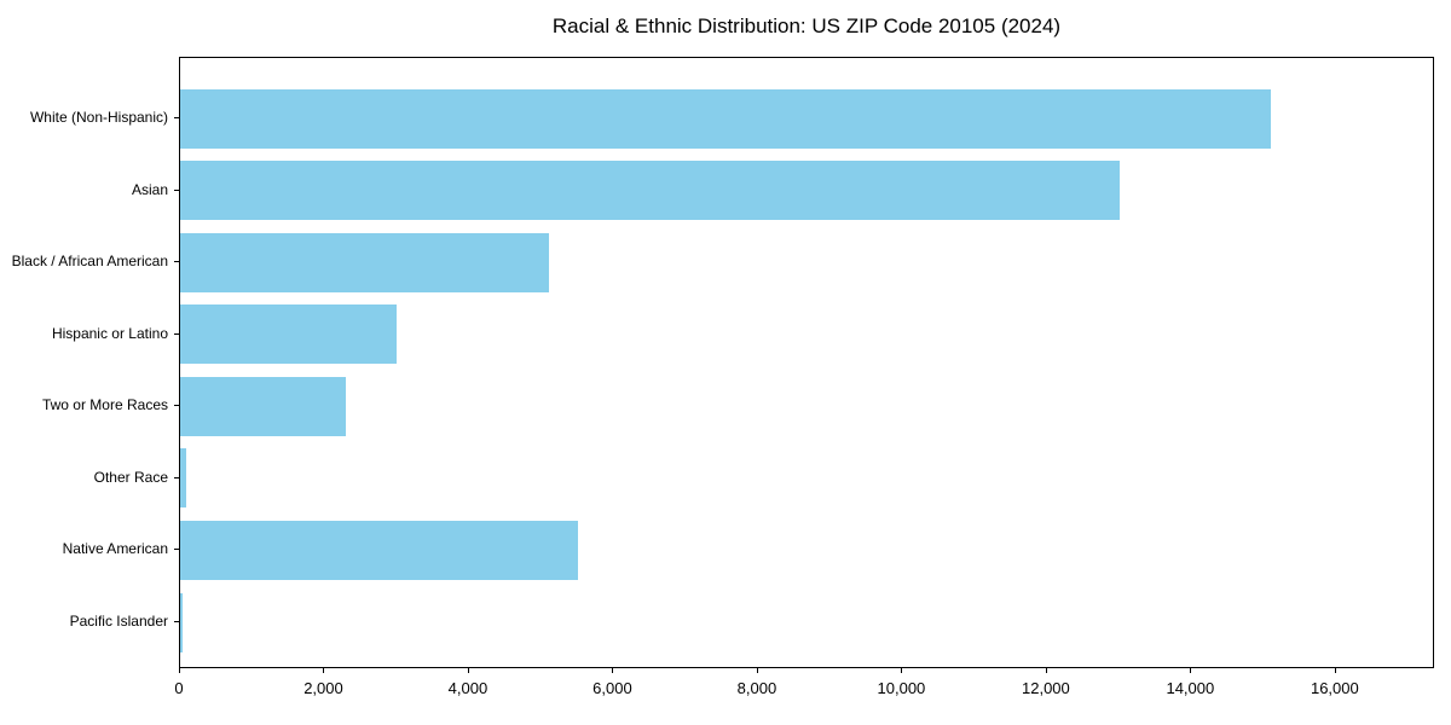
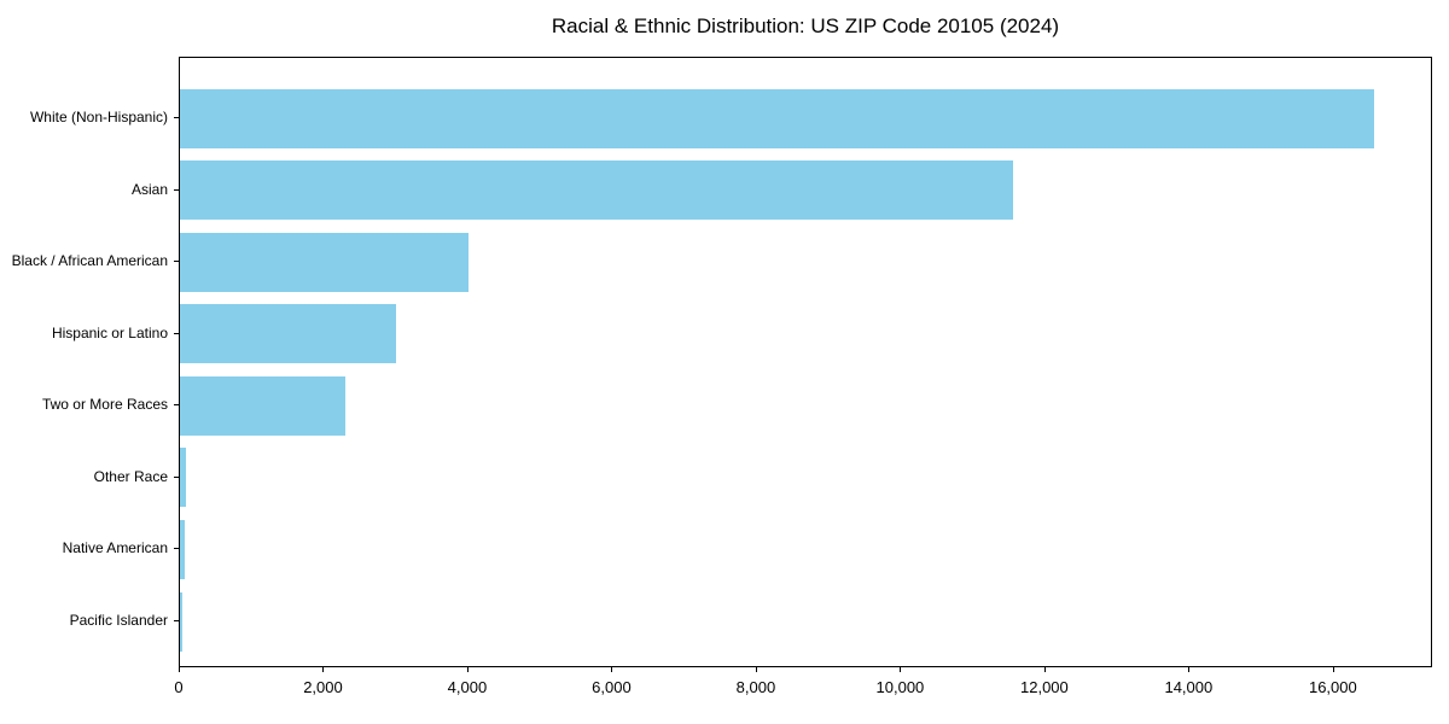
White (Non-Hispanic): 15100 -> 16600
Asian: 13000 -> 11600
Black / African American: 5100 -> 4000
Native American: 5500 -> 100
